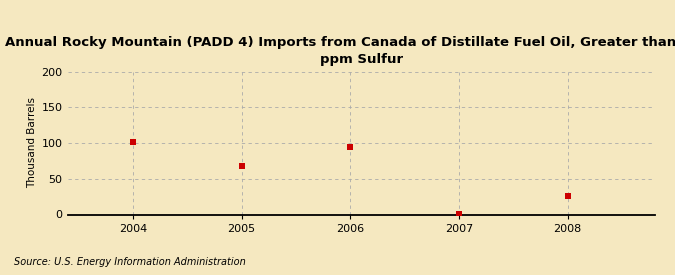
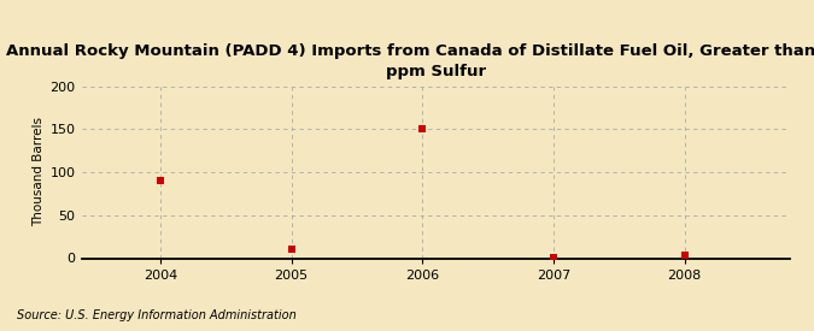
2004: 102 -> 90
2005: 68 -> 10
2006: 94 -> 151
2008: 26 -> 3
